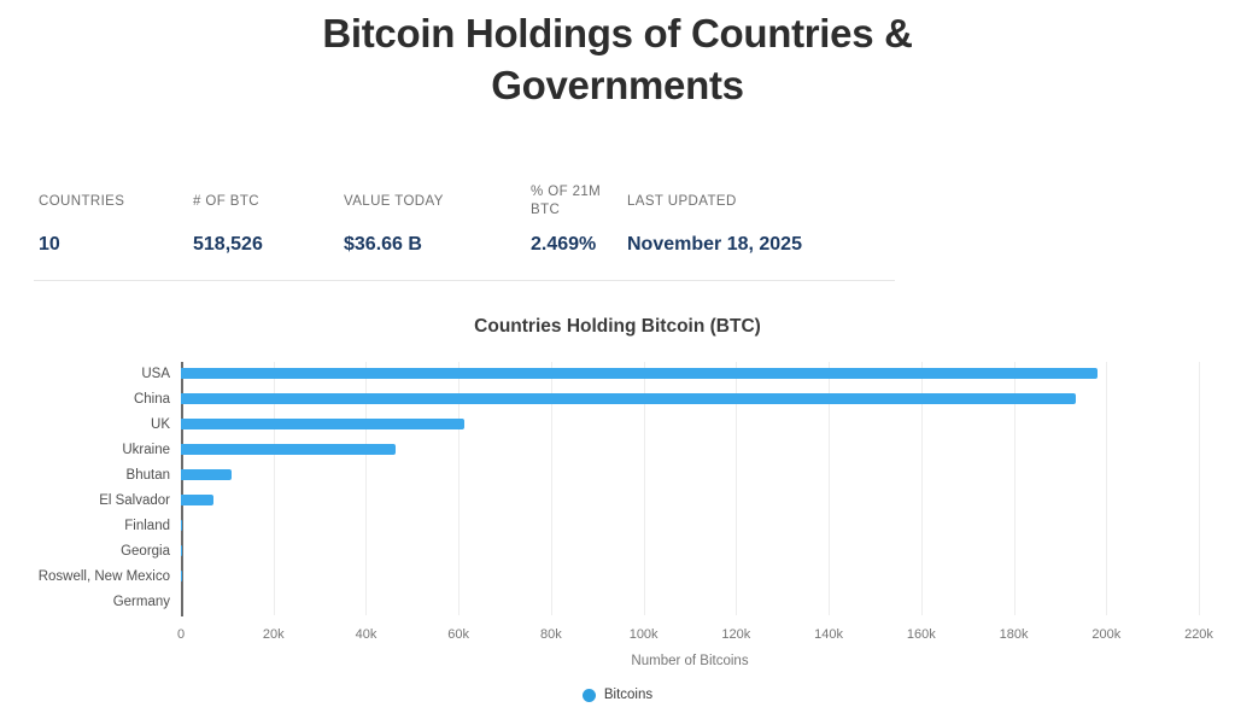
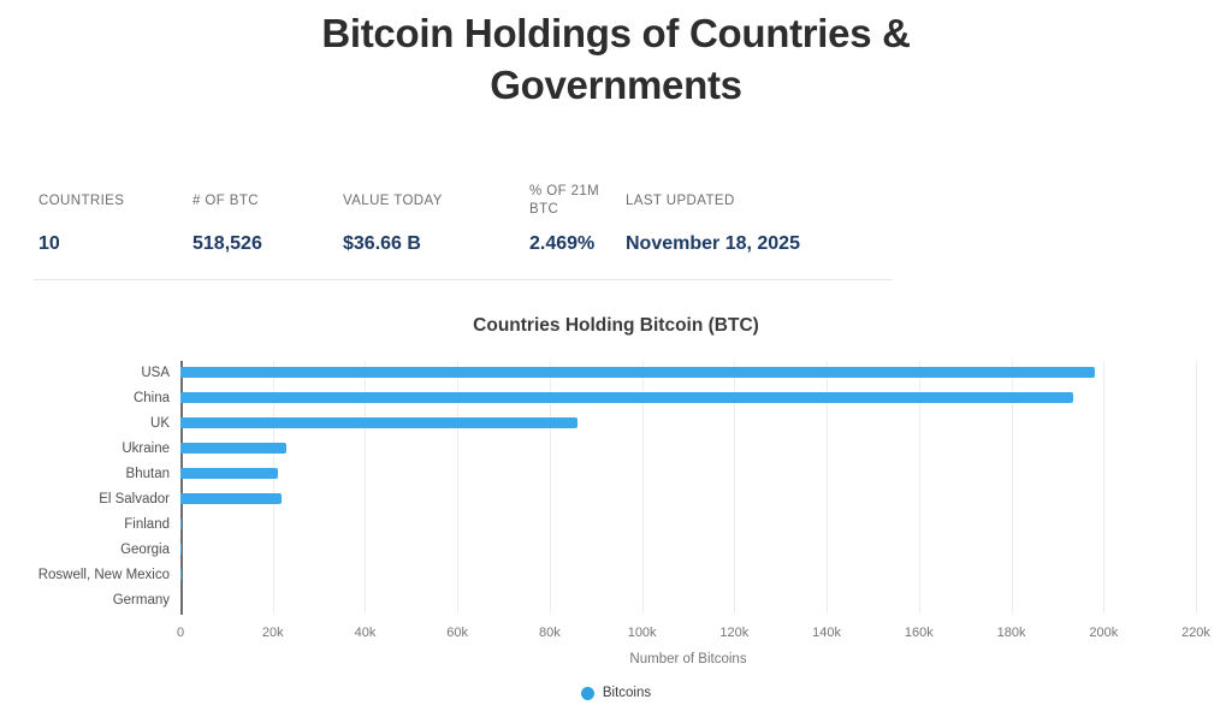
UK: 61k -> 86k
Ukraine: 46k -> 23k
Bhutan: 11k -> 21k
El Salvador: 7k -> 22k
